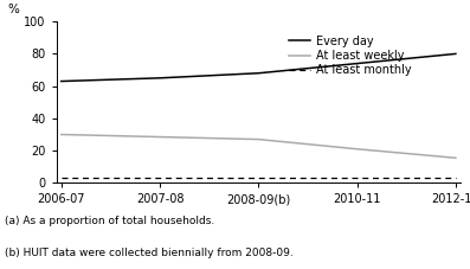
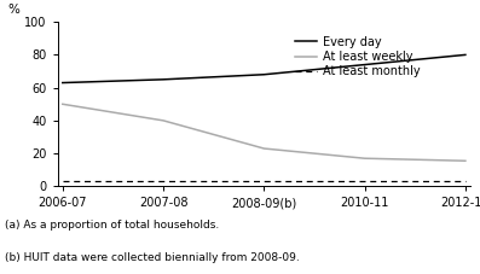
At least weekly/2006-07: 30 -> 50
At least weekly/2007-08: 28 -> 40
At least weekly/2008-09(b): 27 -> 23
At least weekly/2010-11: 21 -> 17
